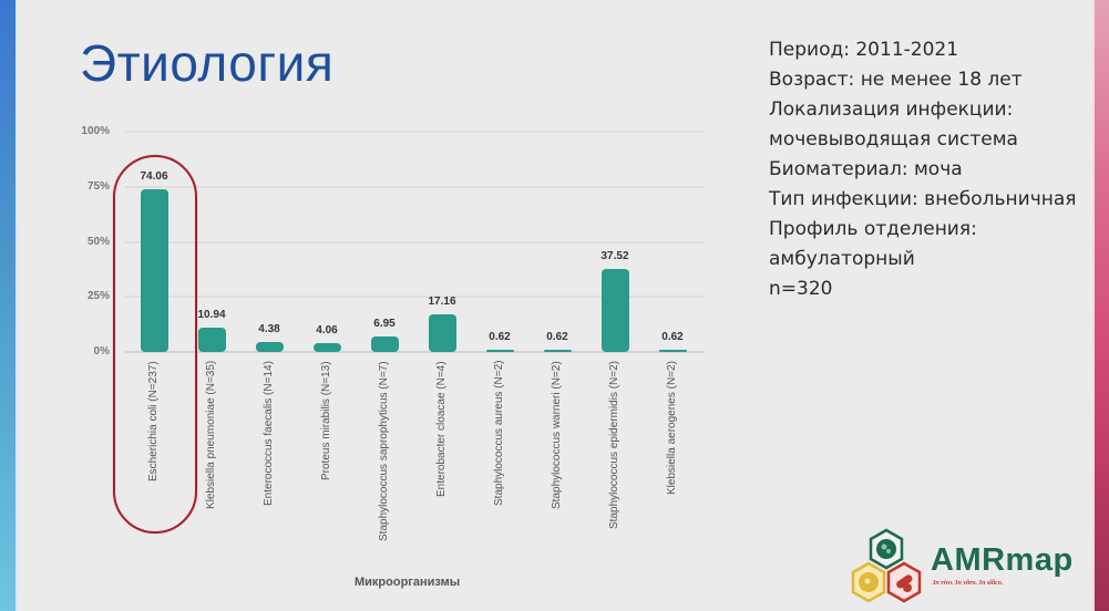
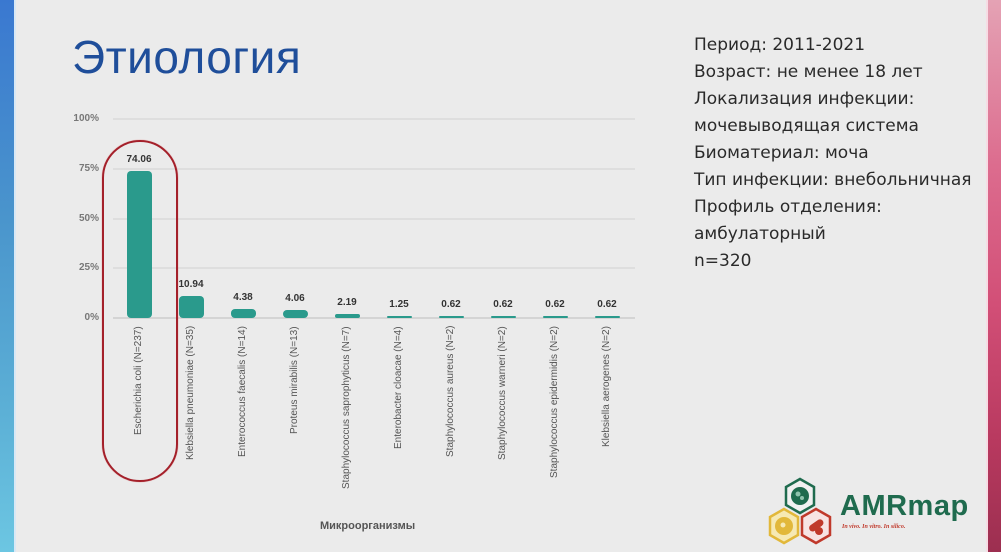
Staphylococcus saprophyticus (N=7): 6.95 -> 2.19
Enterobacter cloacae (N=4): 17.16 -> 1.25
Staphylococcus epidermidis (N=2): 37.52 -> 0.62
